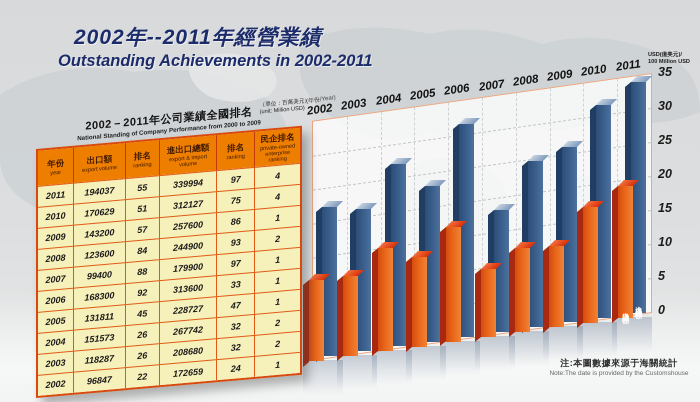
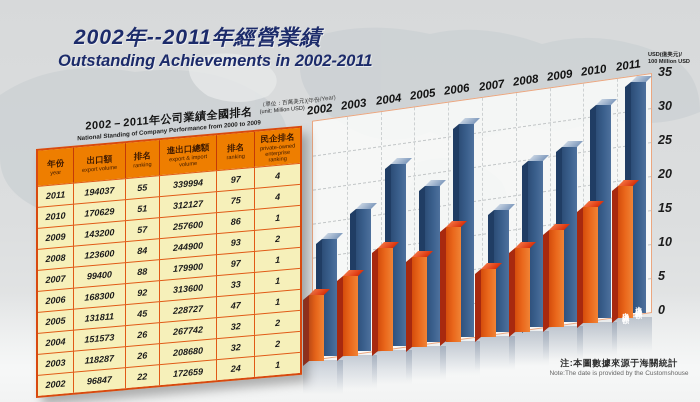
出口總額/2002: 12 -> 10
進出口總額/2002: 22 -> 17
出口總額/2009: 12 -> 14
